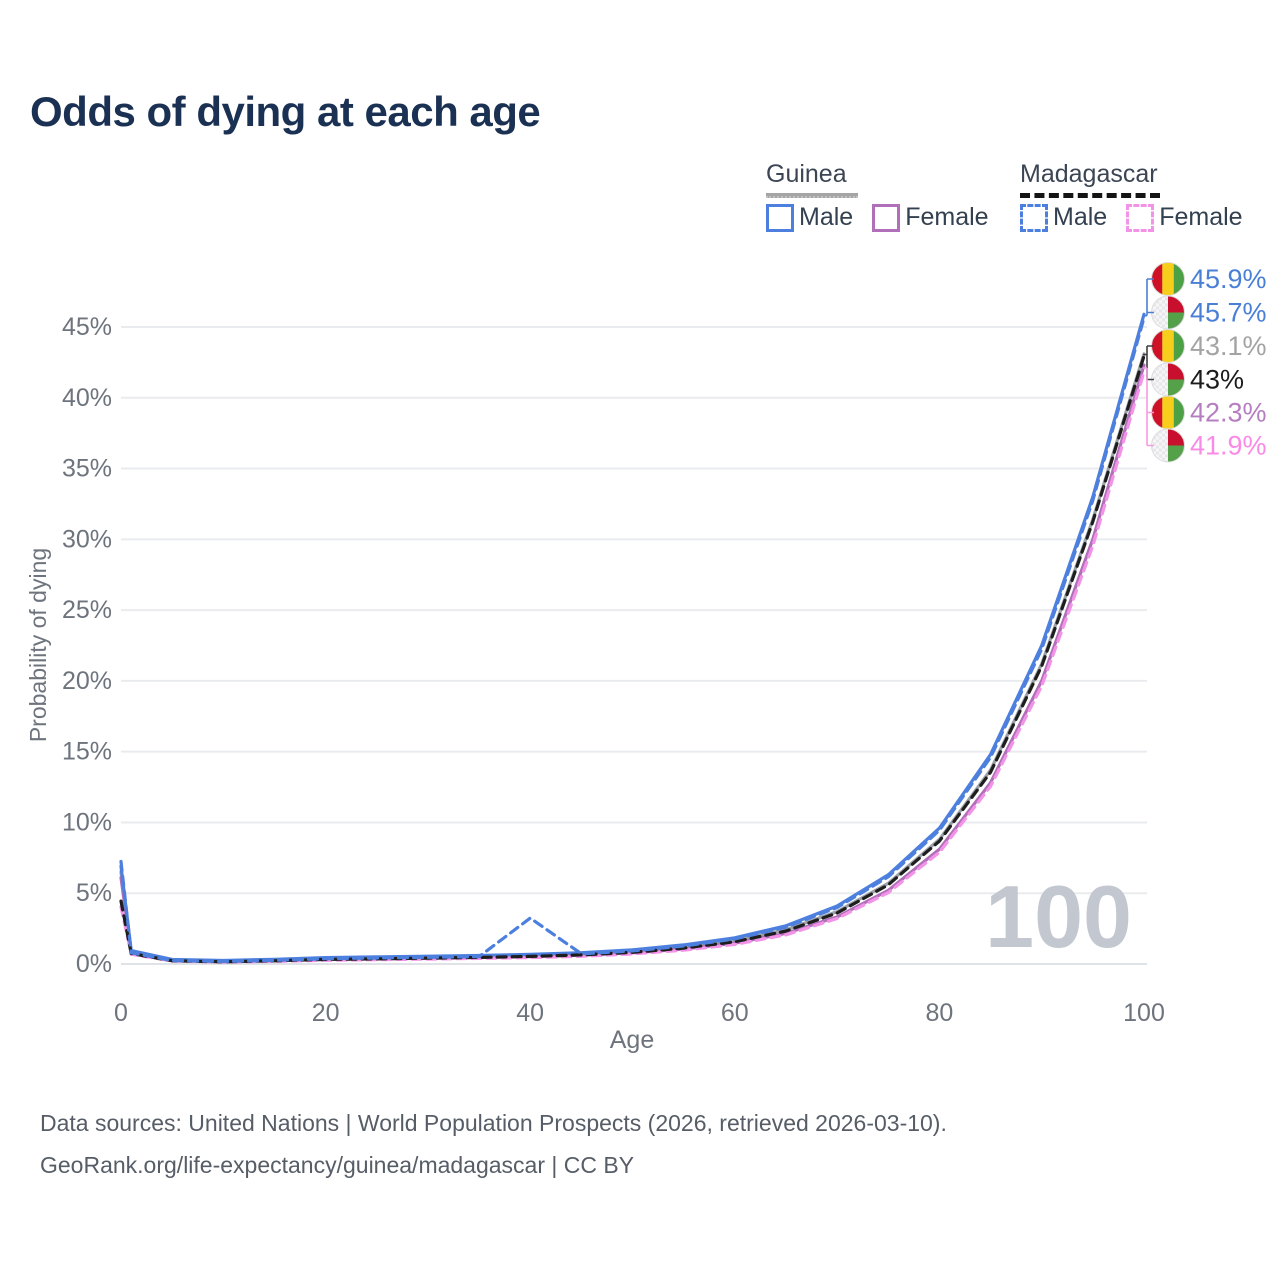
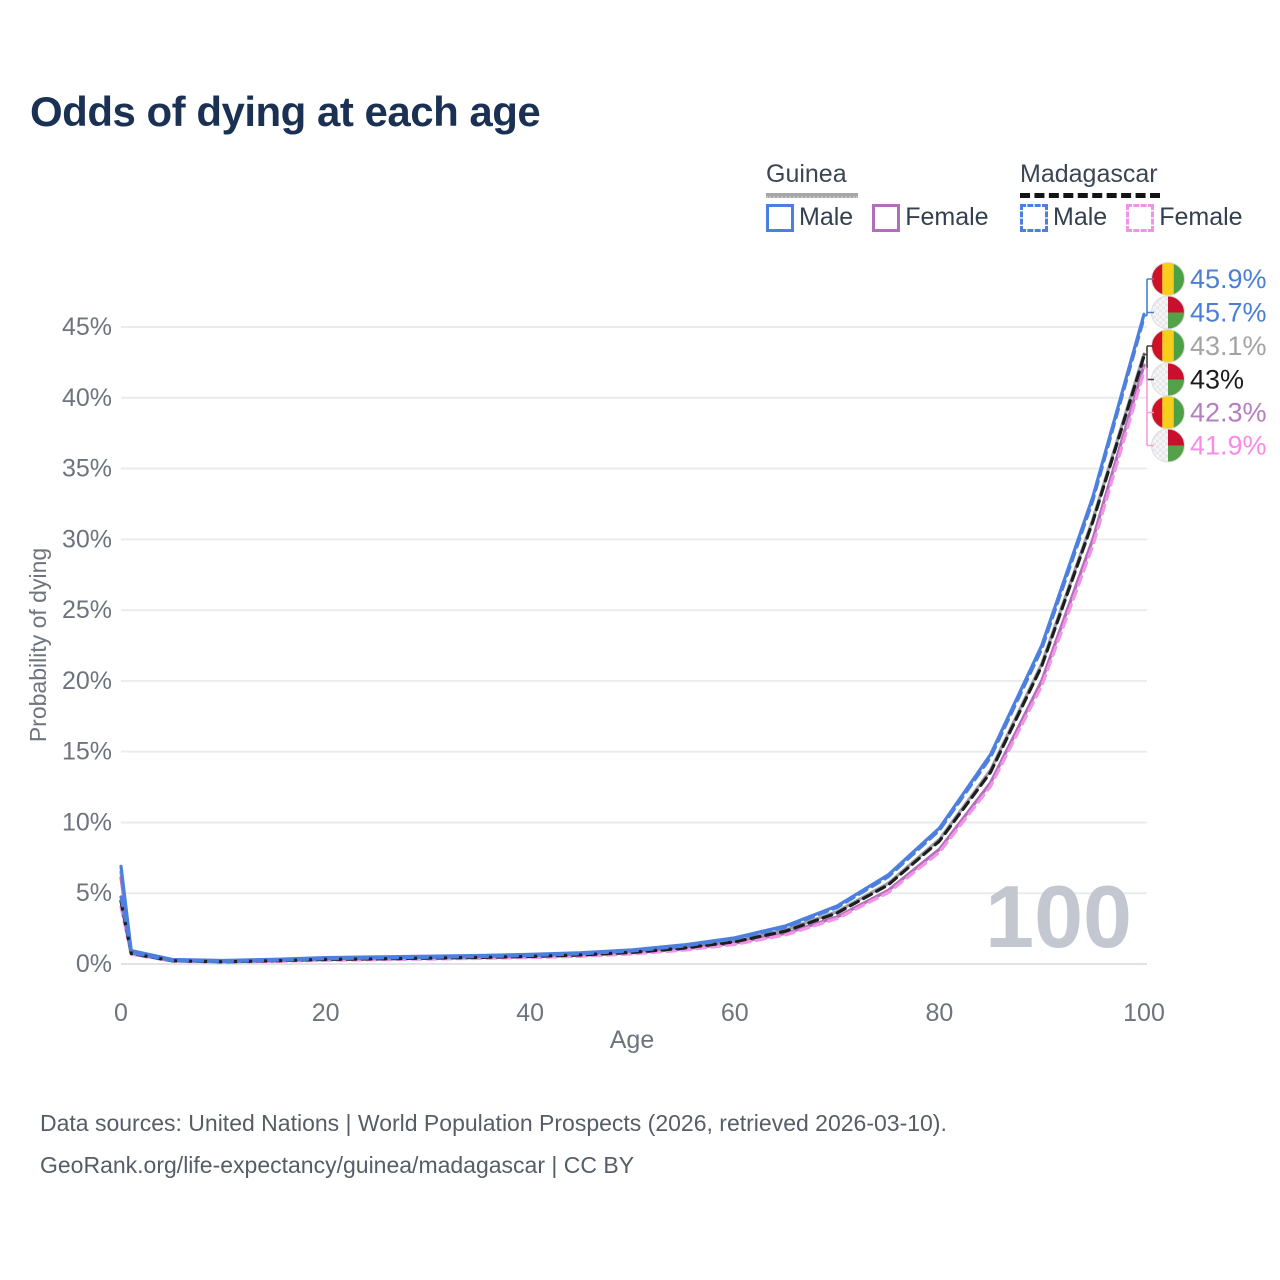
Madagascar Male/0: 7.3% -> 4.8%
Madagascar Male/40: 3.3% -> 0.7%
